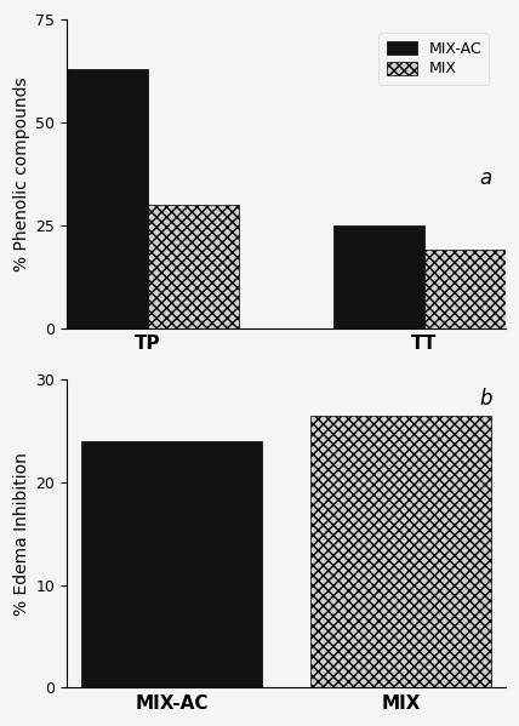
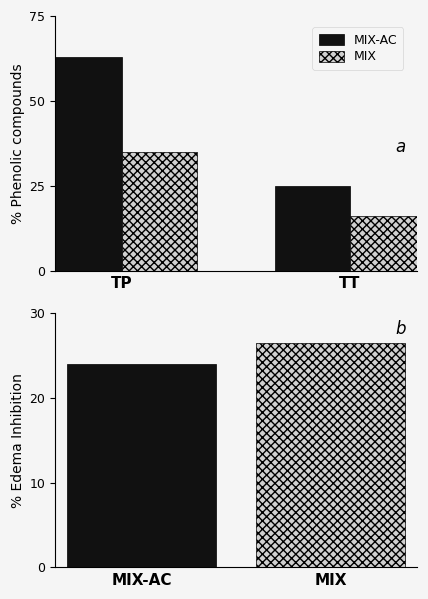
MIX/TP: 30 -> 35
MIX/TT: 19 -> 16
